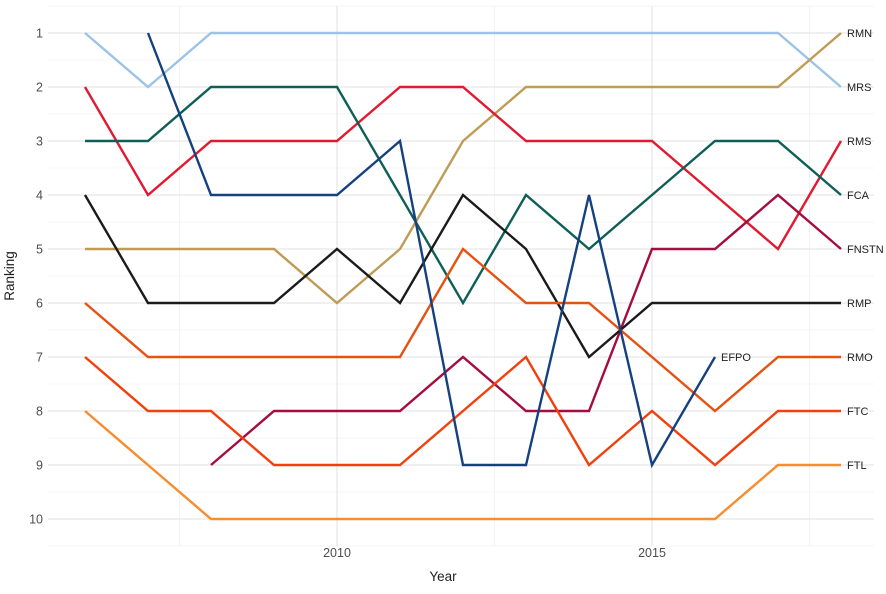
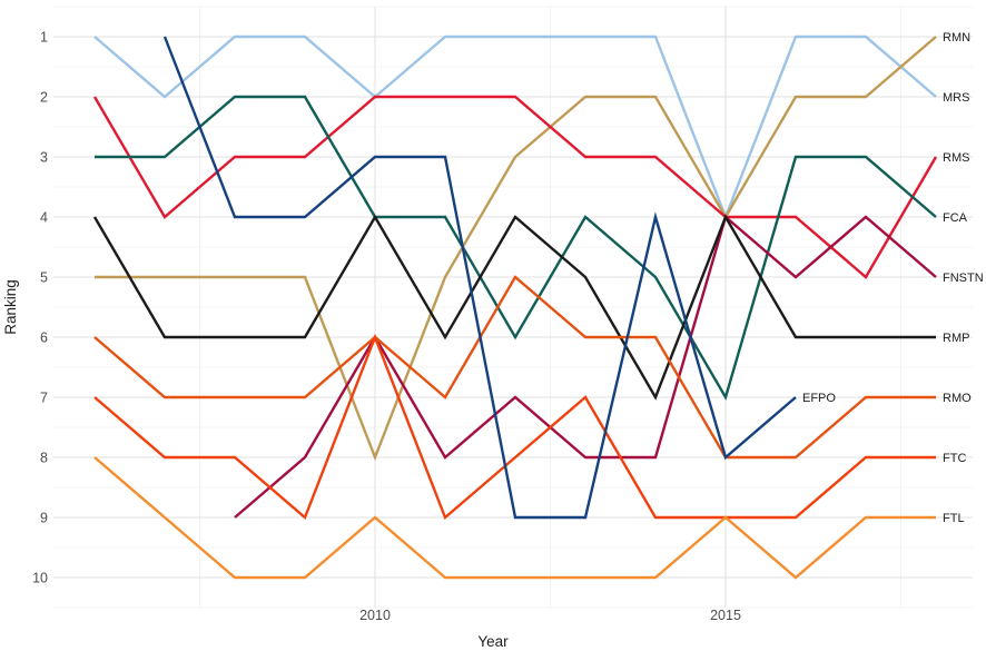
MRS/2010: 1 -> 2
RMN/2010: 6 -> 8
RMS/2010: 3 -> 2
FCA/2010: 2 -> 4
FNSTN/2010: 8 -> 6
RMP/2010: 5 -> 4
RMO/2010: 7 -> 6
FTC/2010: 9 -> 6
FTL/2010: 10 -> 9
EFPO/2010: 4 -> 3
MRS/2015: 1 -> 4
RMN/2015: 2 -> 4
RMS/2015: 3 -> 4
FCA/2015: 4 -> 7
FNSTN/2015: 5 -> 4
RMP/2015: 6 -> 4
RMO/2015: 7 -> 8
FTC/2015: 8 -> 9
FTL/2015: 10 -> 9
EFPO/2015: 9 -> 8
